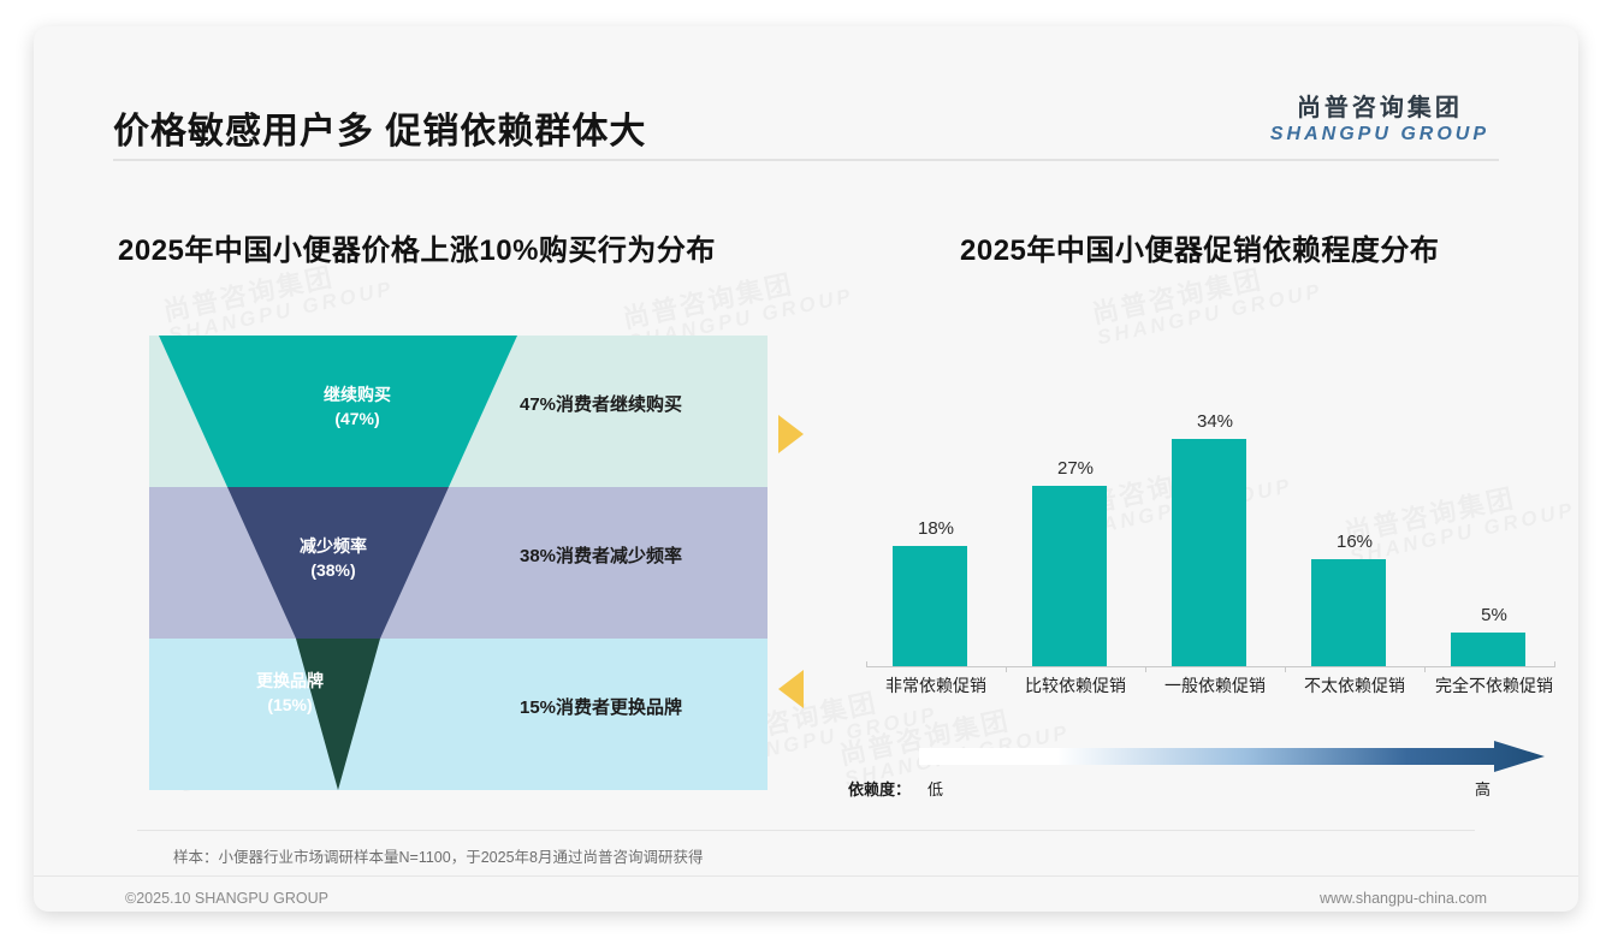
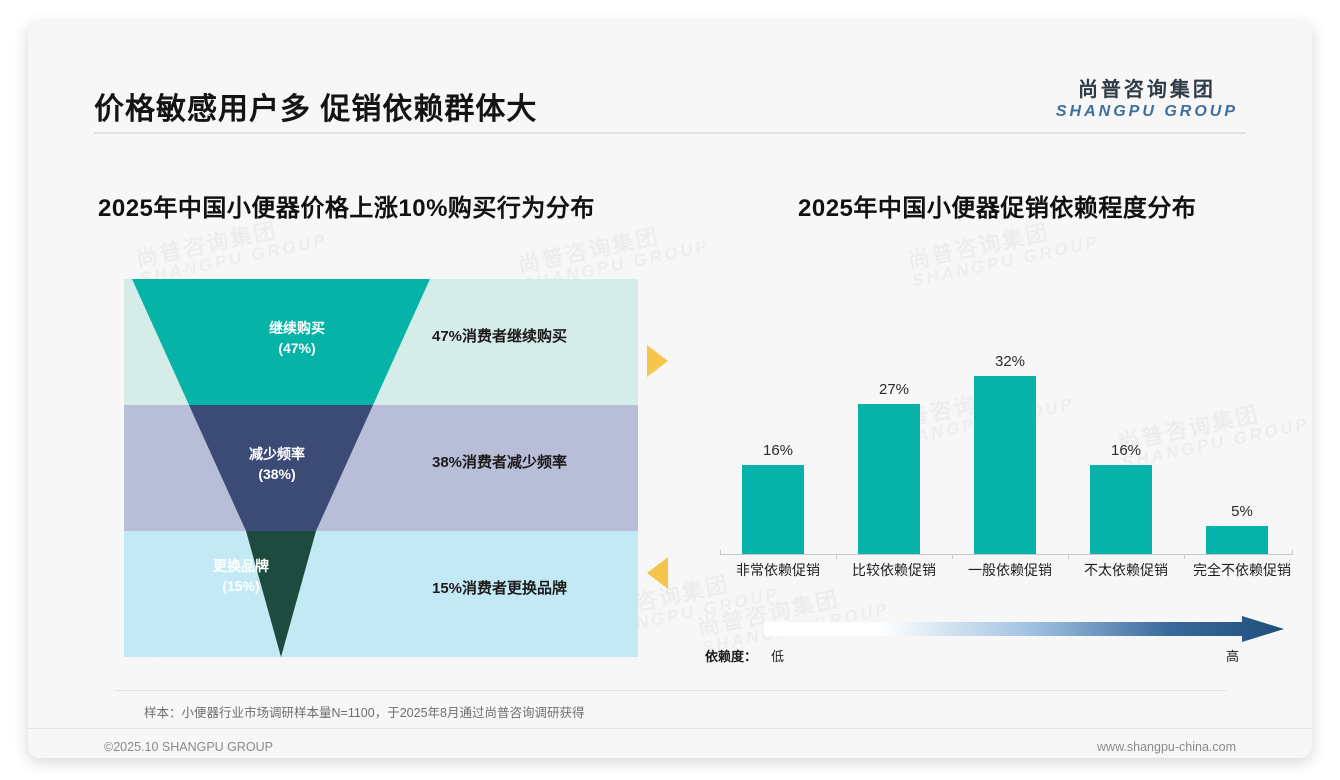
2025年中国小便器促销依赖程度分布/非常依赖促销: 18% -> 16%
2025年中国小便器促销依赖程度分布/一般依赖促销: 34% -> 32%
